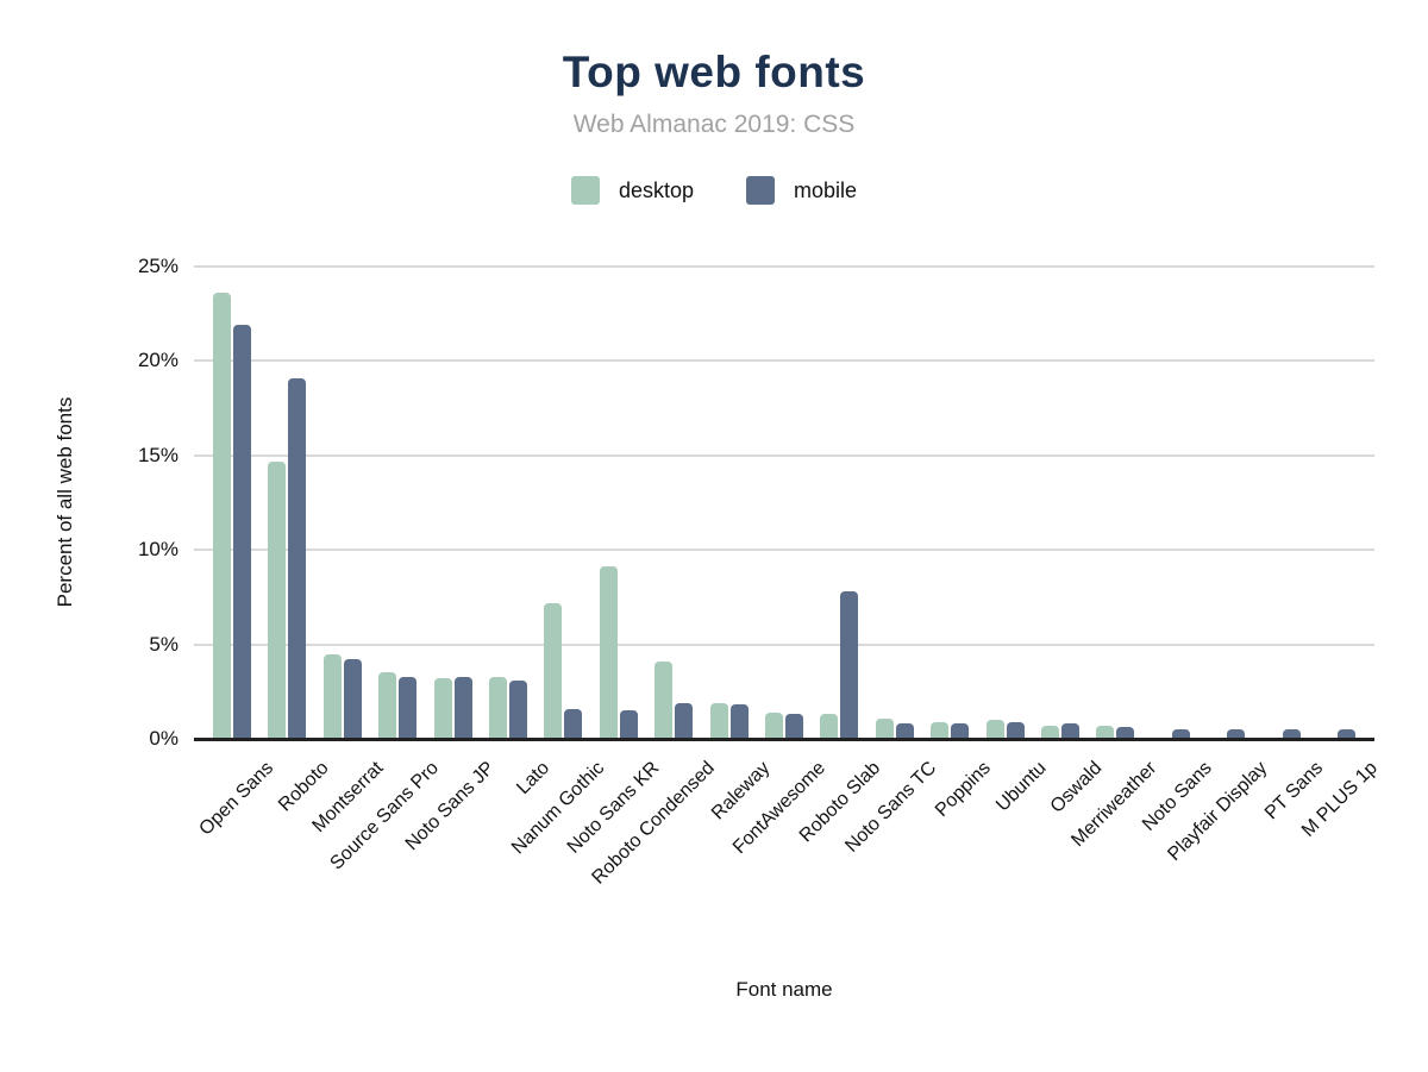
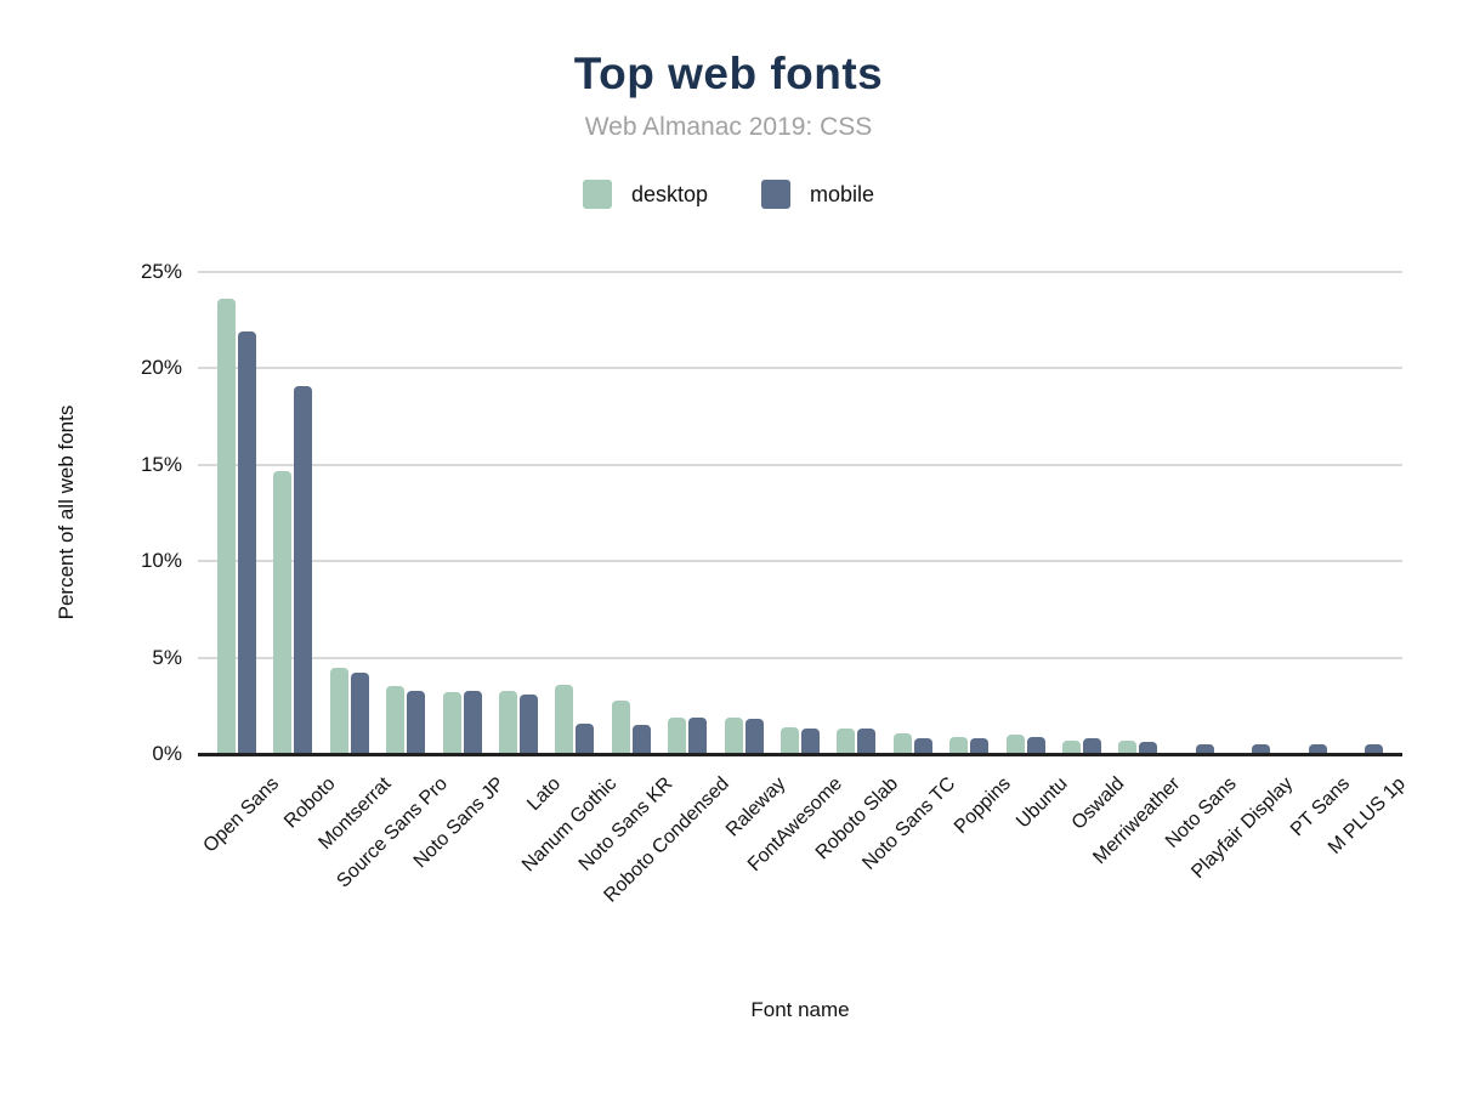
desktop/Nanum Gothic: 7.2% -> 3.6%
desktop/Noto Sans KR: 9.1% -> 2.8%
desktop/Roboto Condensed: 4.1% -> 1.9%
mobile/Roboto Slab: 7.8% -> 1.3%
